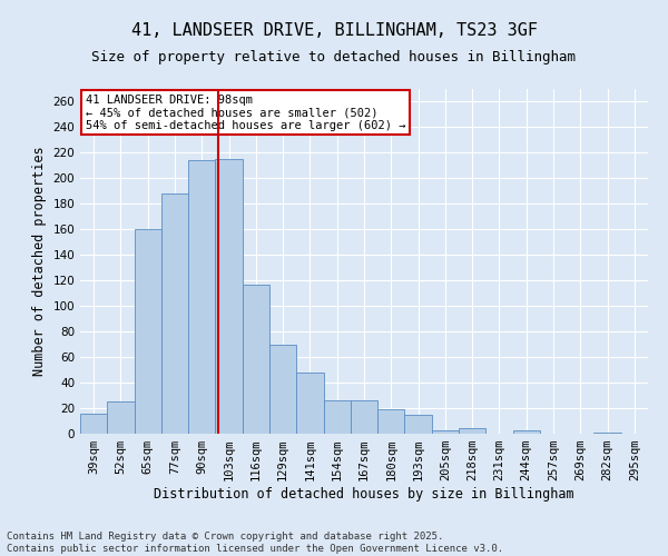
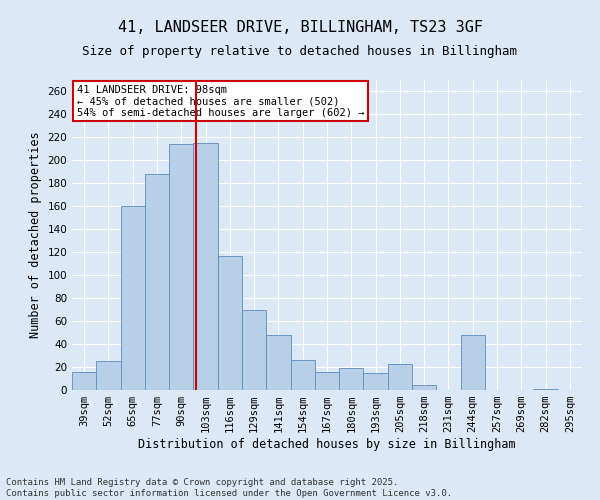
167sqm: 26 -> 16
205sqm: 3 -> 23
244sqm: 3 -> 48
